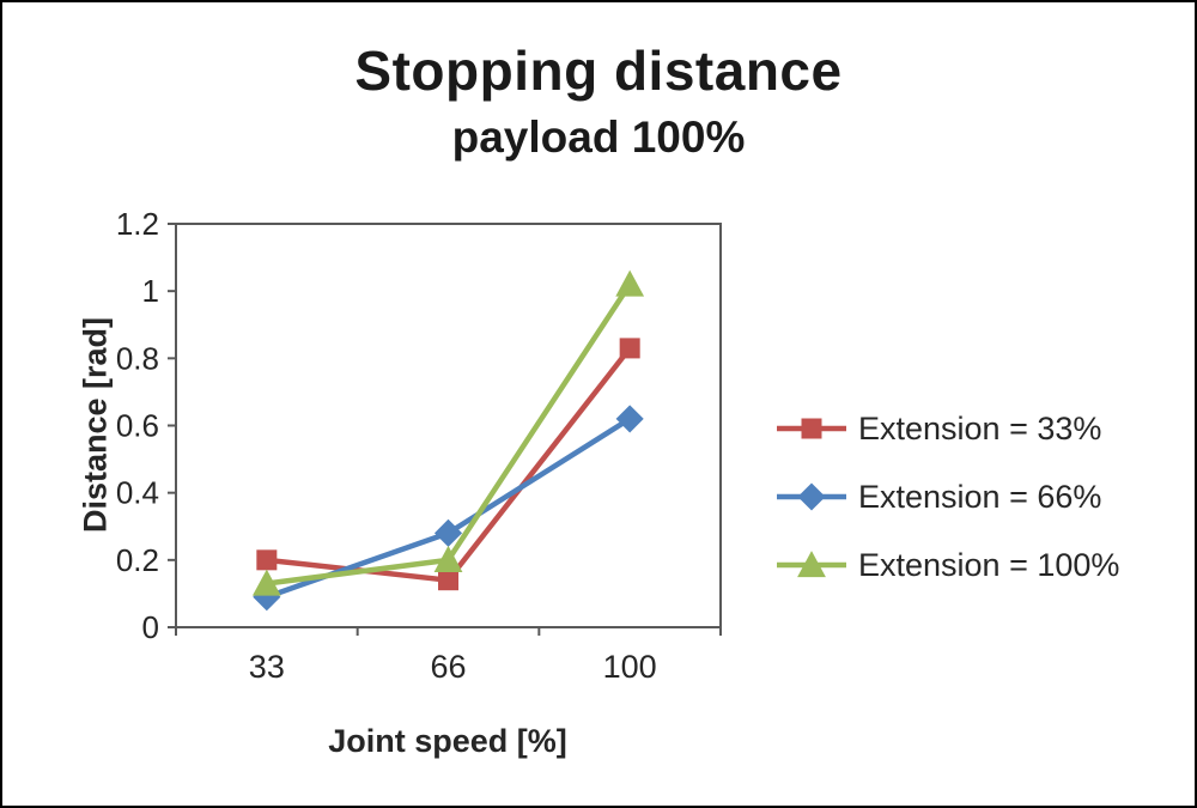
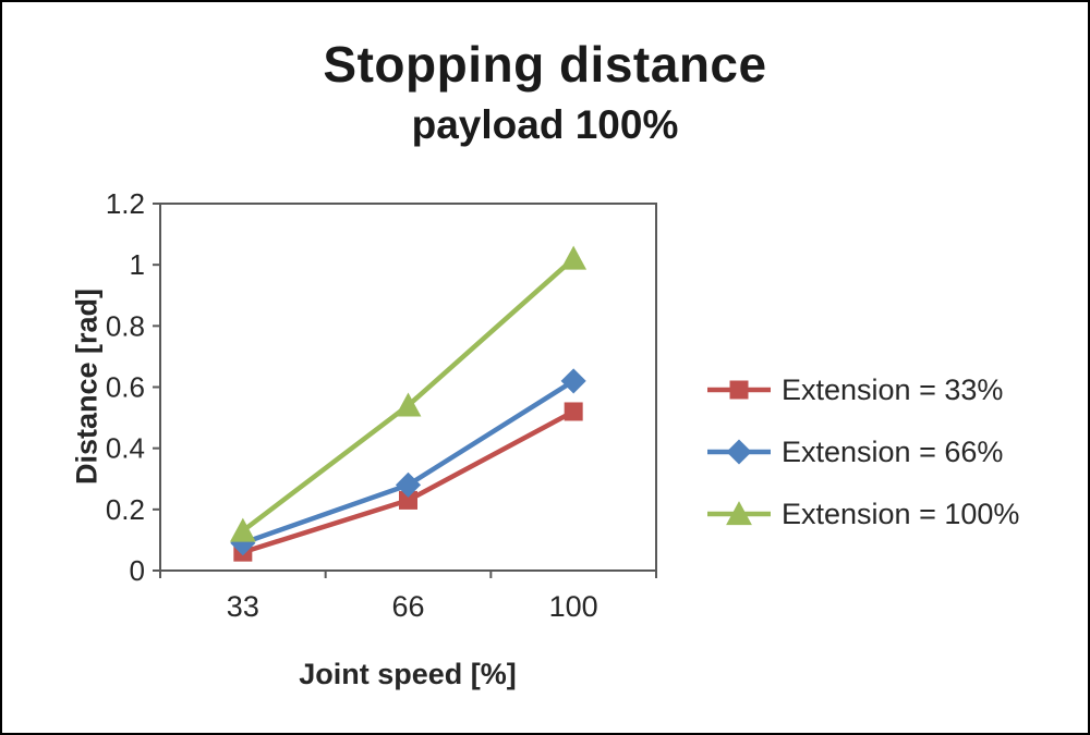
Extension = 33%/33: 0.20 -> 0.06
Extension = 33%/66: 0.14 -> 0.23
Extension = 100%/66: 0.20 -> 0.54
Extension = 33%/100: 0.83 -> 0.52
